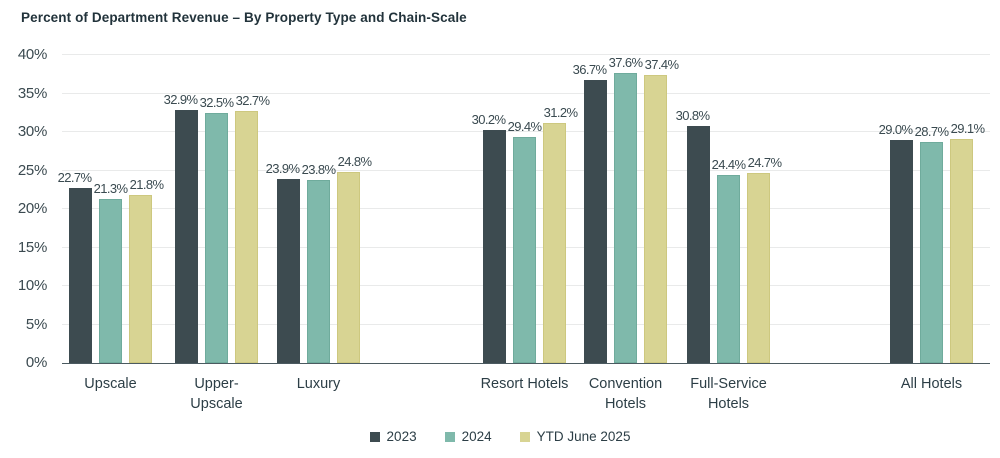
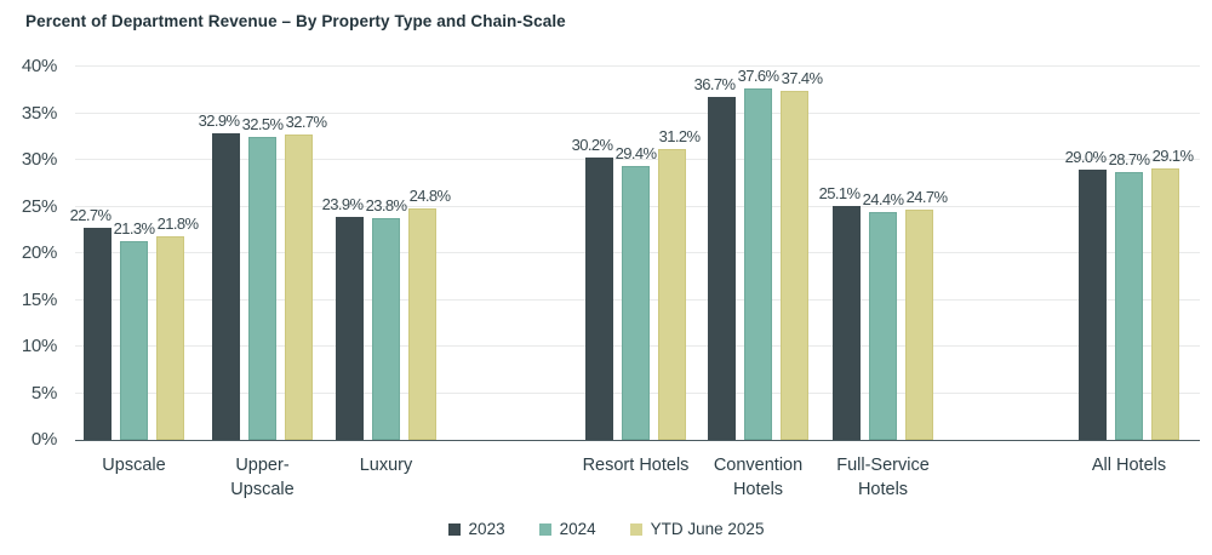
2023/Full-Service Hotels: 30.8% -> 25.1%
